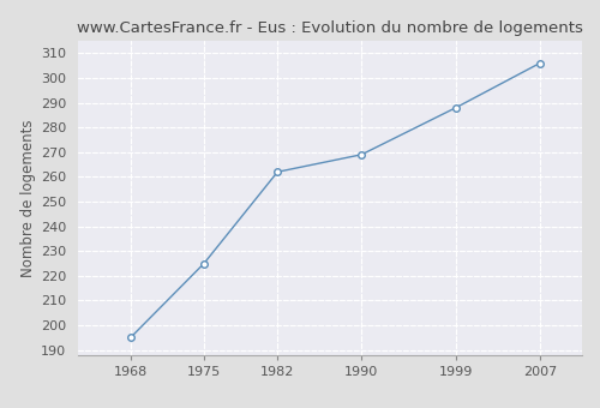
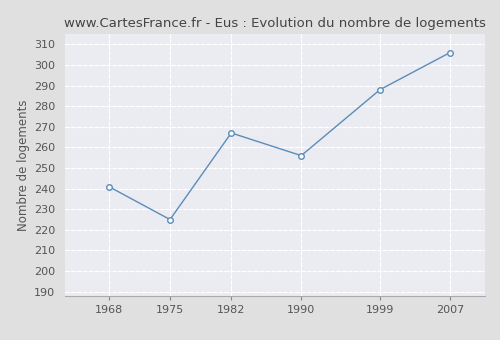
1968: 195 -> 241
1982: 262 -> 267
1990: 269 -> 256
